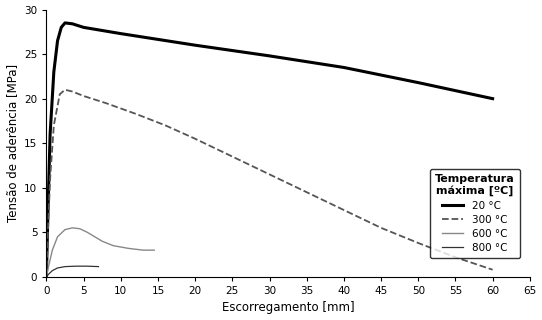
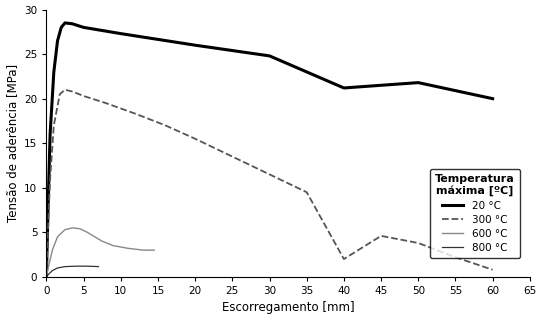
20 °C/40: 23.5 -> 21.2
300 °C/40: 7.5 -> 2.0
300 °C/45: 5.5 -> 4.6
